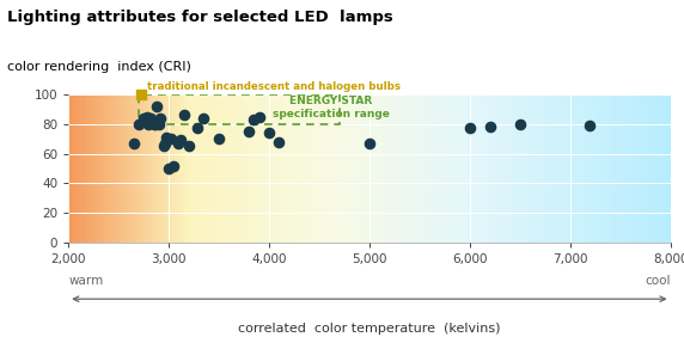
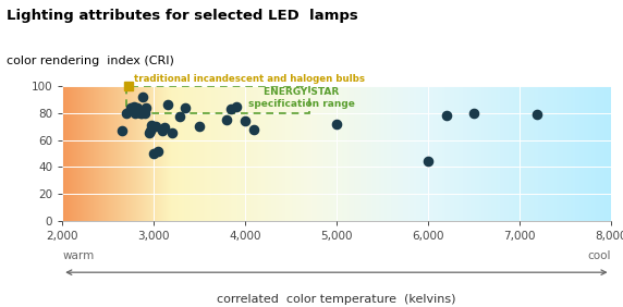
5,000: 67 -> 72
6,000: 77 -> 44
